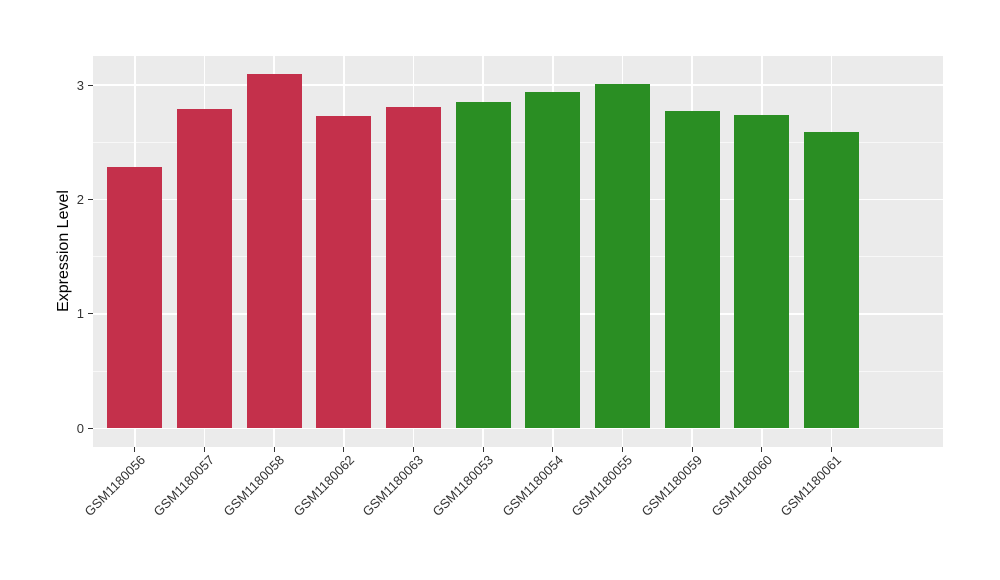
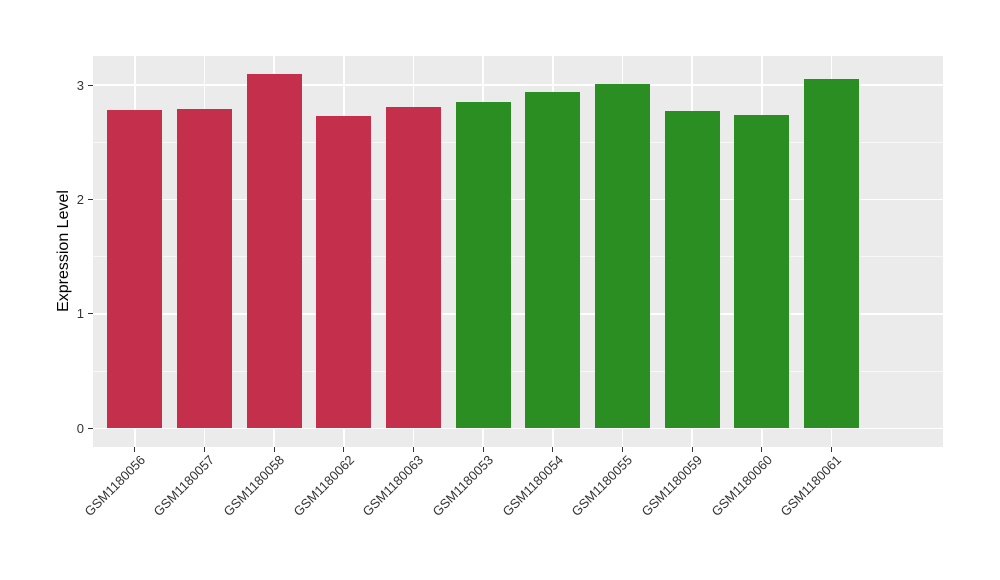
GSM1180056: 2.28 -> 2.78
GSM1180061: 2.59 -> 3.05
